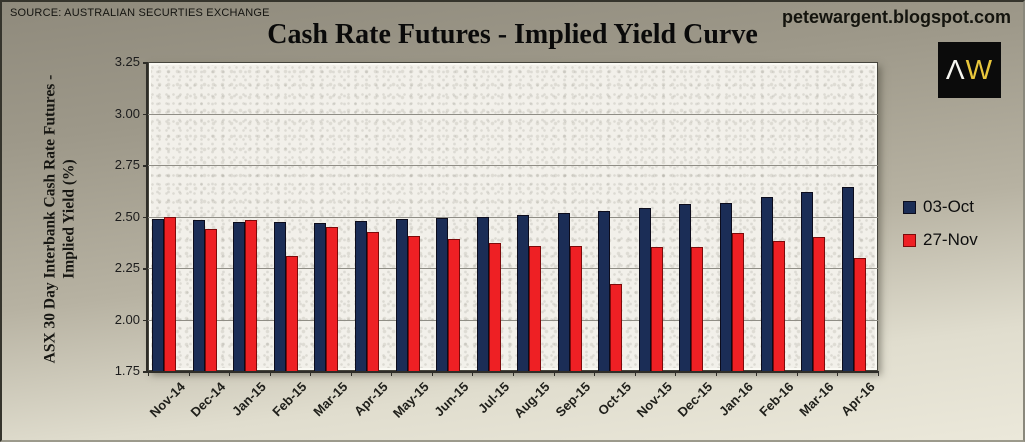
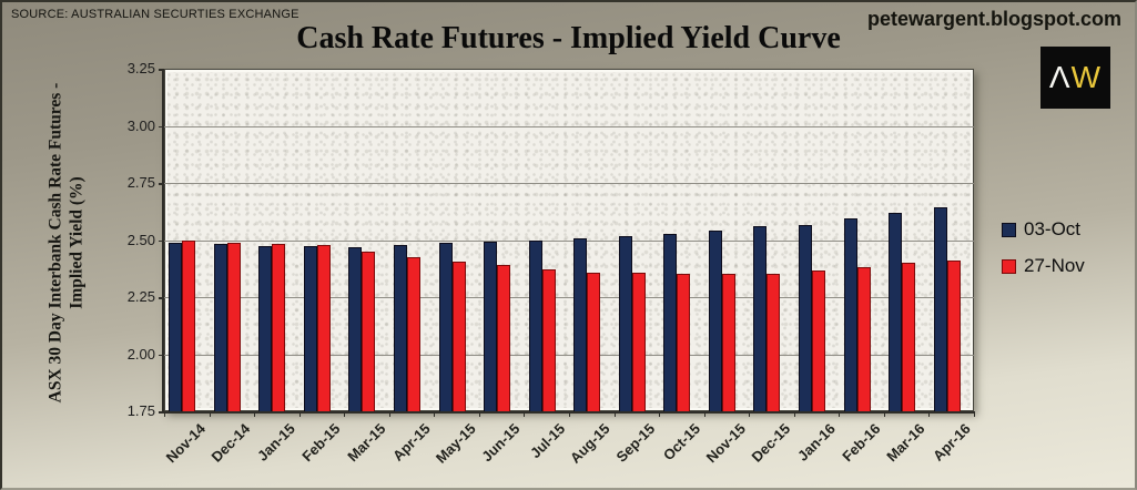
27-Nov/Dec-14: 2.44 -> 2.49
27-Nov/Feb-15: 2.31 -> 2.48
27-Nov/Oct-15: 2.17 -> 2.35
27-Nov/Jan-16: 2.42 -> 2.37
27-Nov/Apr-16: 2.30 -> 2.41
